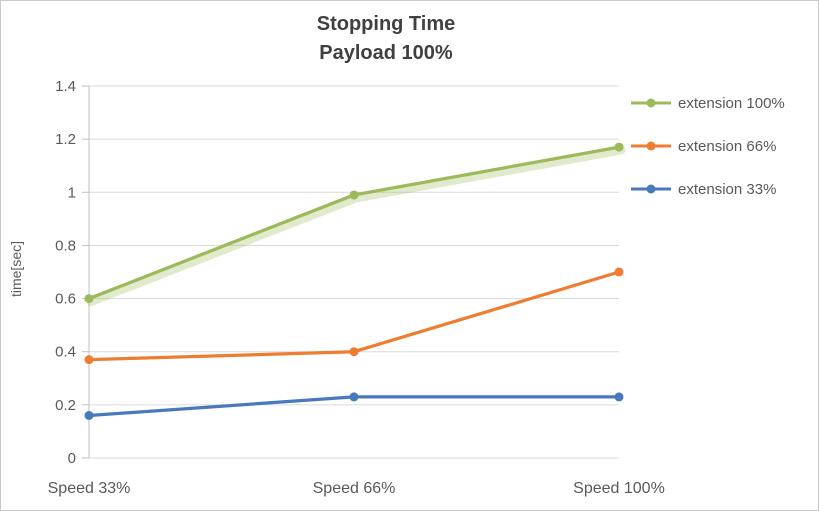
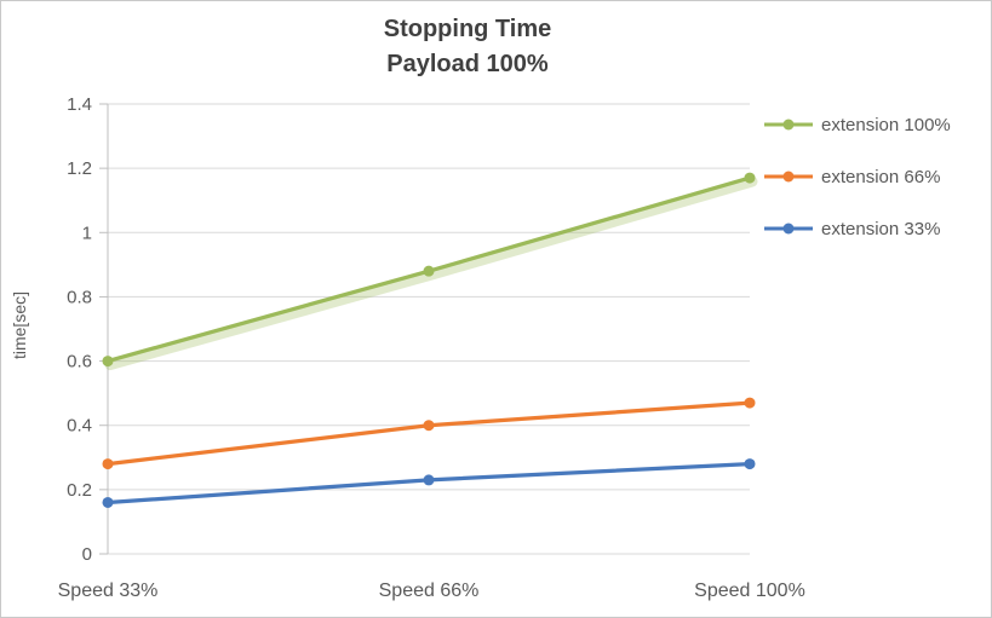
extension 66%/Speed 33%: 0.37 -> 0.28
extension 100%/Speed 66%: 0.99 -> 0.88
extension 66%/Speed 100%: 0.70 -> 0.47
extension 33%/Speed 100%: 0.23 -> 0.28
